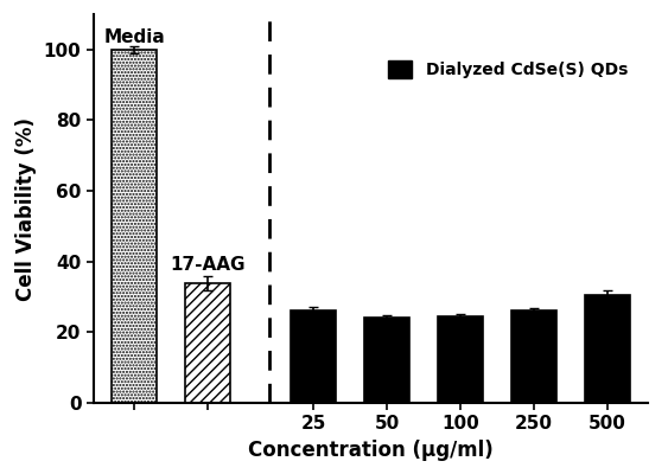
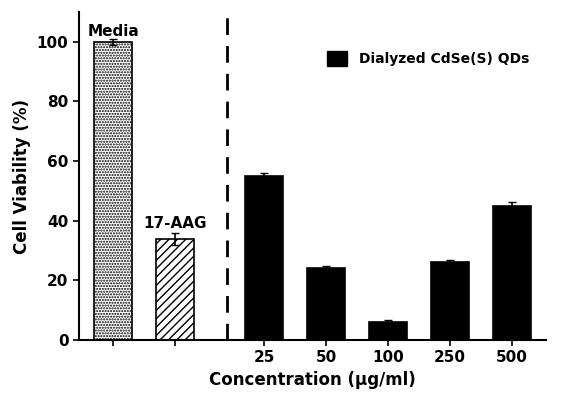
Dialyzed CdSe(S) QDs/25: 26.0 -> 55.0
Dialyzed CdSe(S) QDs/100: 24.5 -> 6.0
Dialyzed CdSe(S) QDs/500: 30.5 -> 45.0
